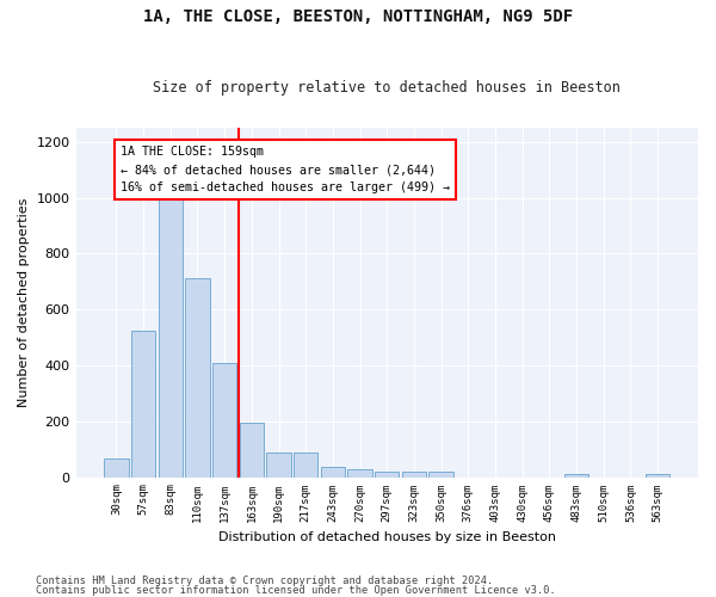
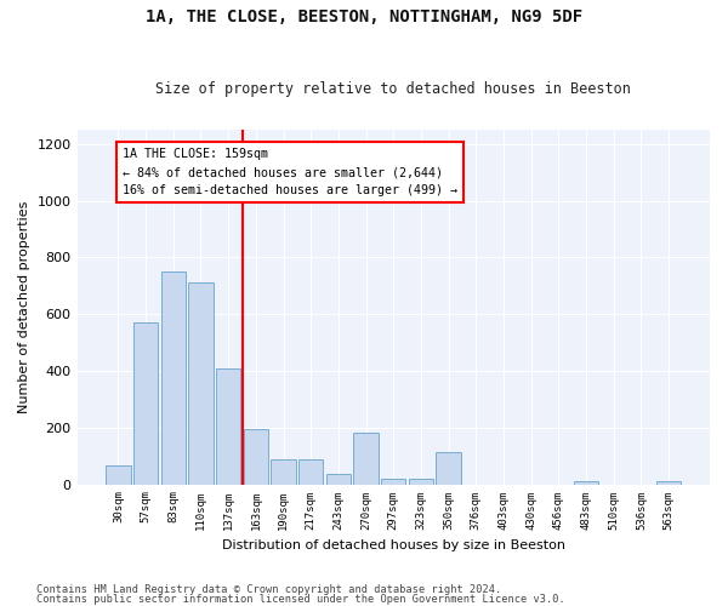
57sqm: 525 -> 570
83sqm: 1000 -> 750
270sqm: 30 -> 180
350sqm: 20 -> 115
